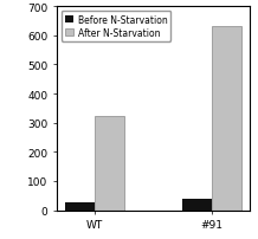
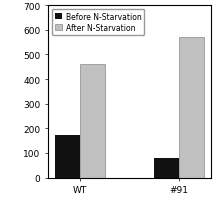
Before N-Starvation/WT: 25 -> 175
After N-Starvation/WT: 325 -> 460
Before N-Starvation/#91: 38 -> 80
After N-Starvation/#91: 630 -> 570
